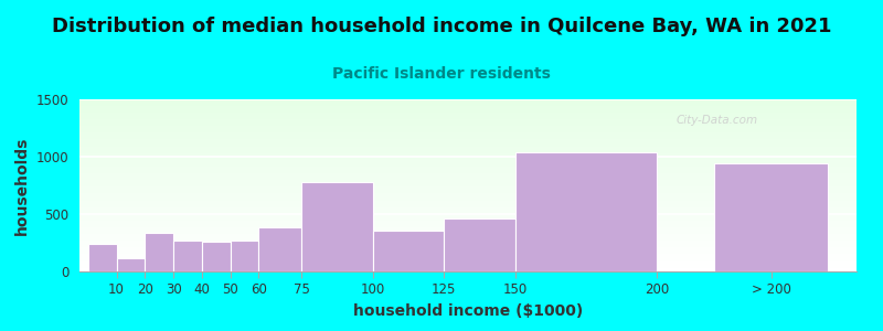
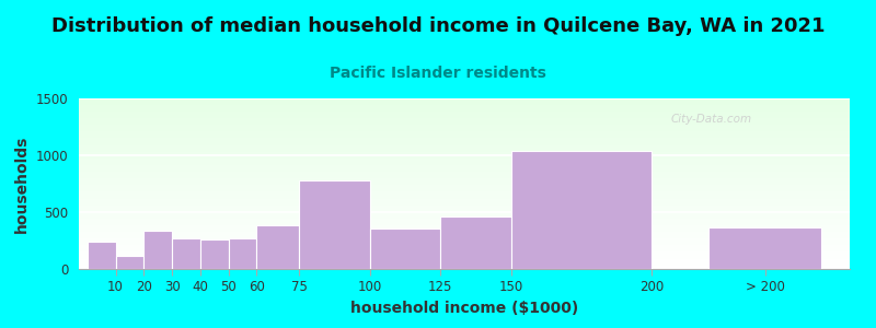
> 200: 940 -> 370
